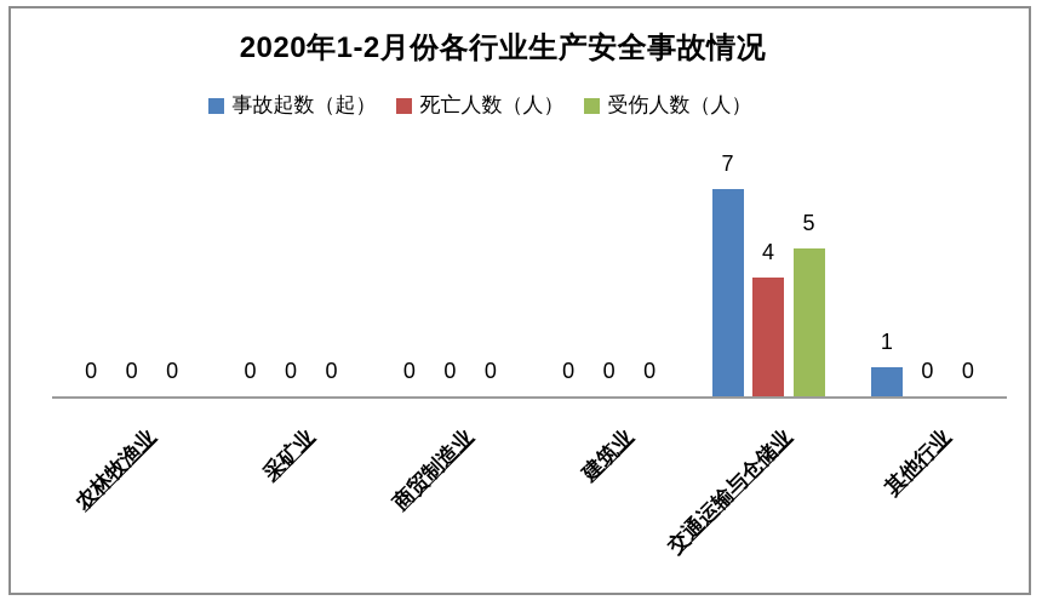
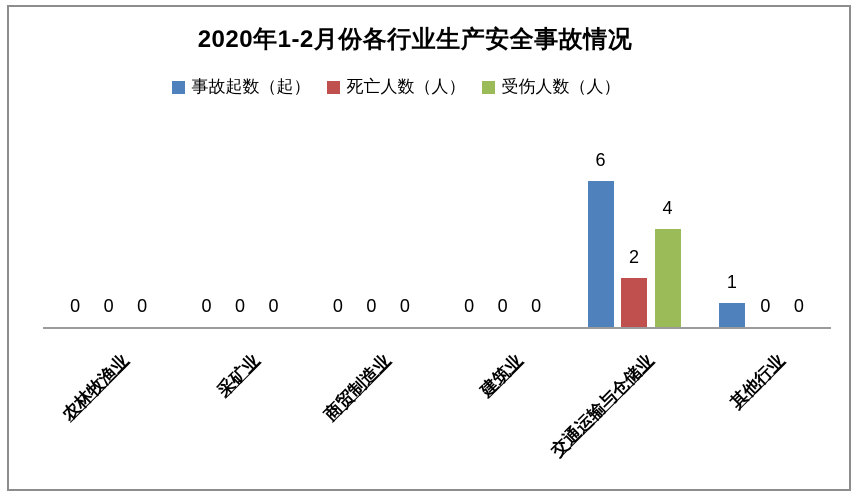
事故起数（起）/交通运输与仓储业: 7 -> 6
死亡人数（人）/交通运输与仓储业: 4 -> 2
受伤人数（人）/交通运输与仓储业: 5 -> 4
